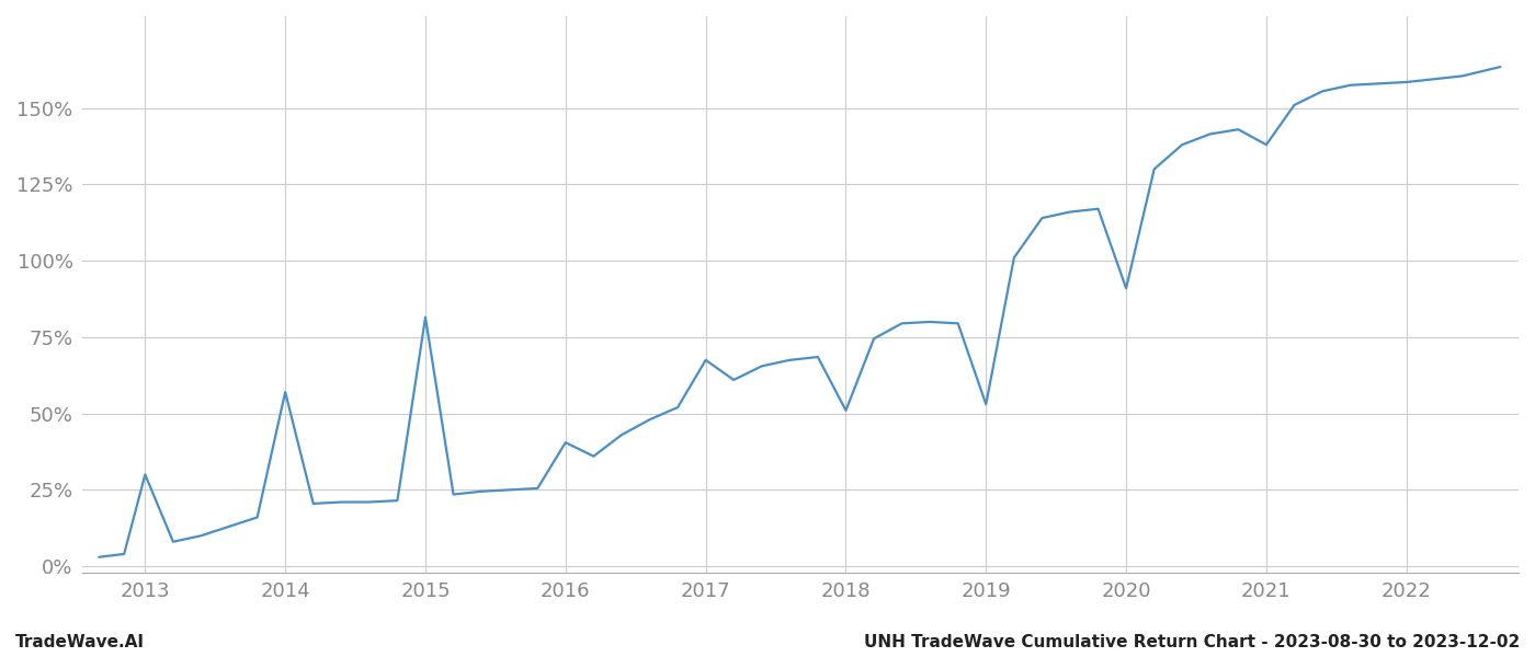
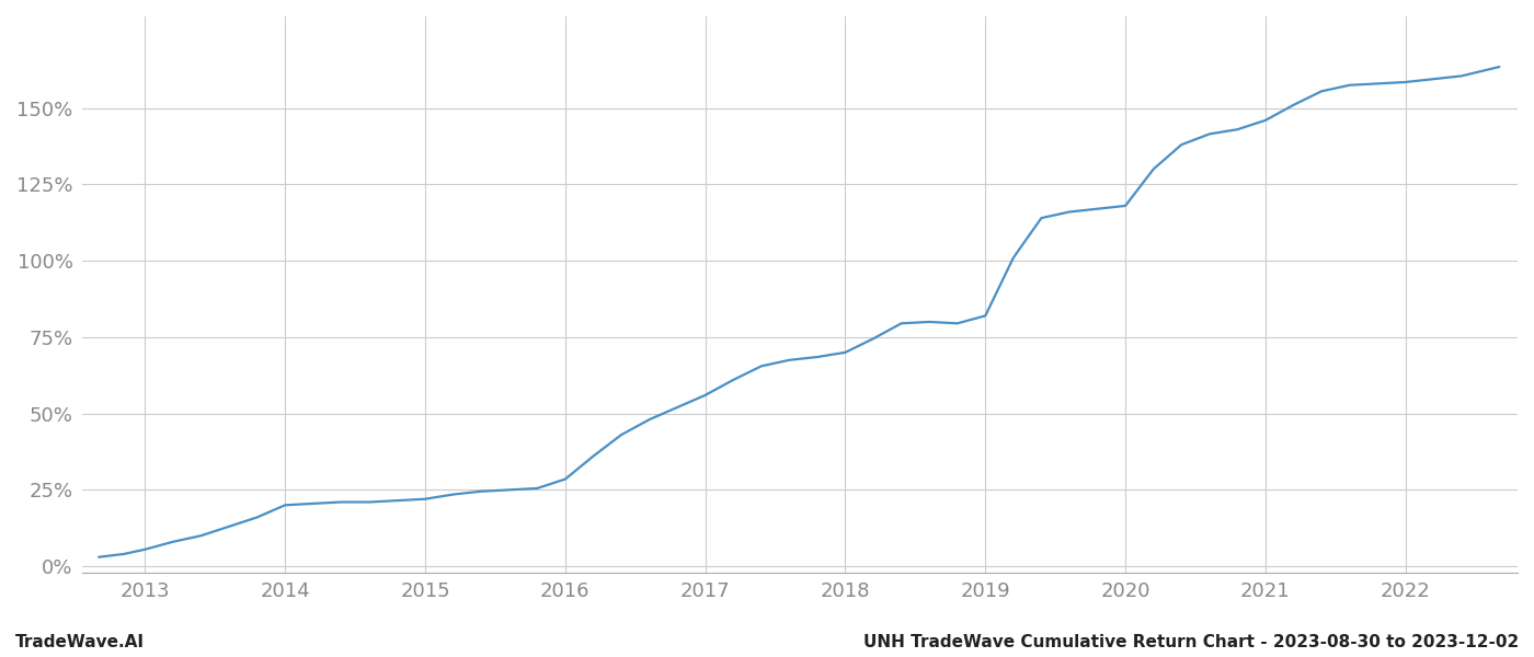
2013: 30.0% -> 5.5%
2014: 57.0% -> 20.0%
2015: 81.5% -> 22.0%
2016: 40.5% -> 28.5%
2017: 67.5% -> 56.0%
2018: 51.0% -> 70.0%
2019: 53.0% -> 82.0%
2020: 91.0% -> 118.0%
2021: 138.0% -> 146.0%
